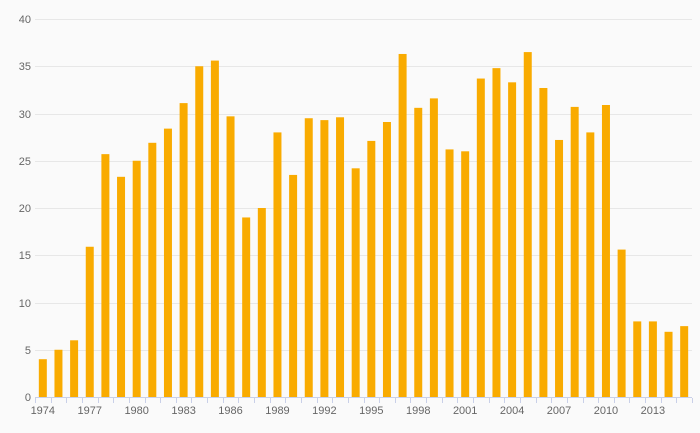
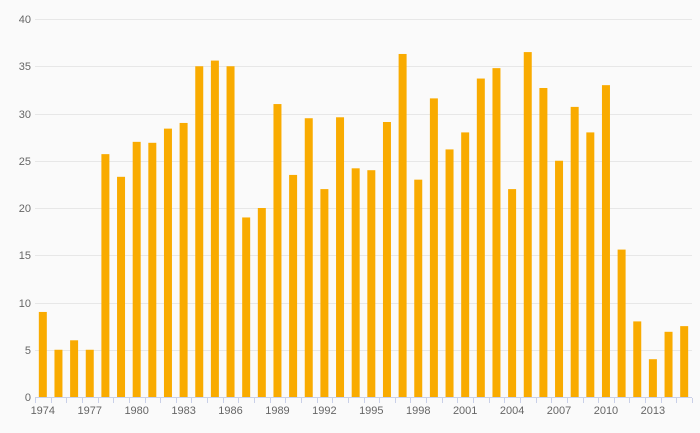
1974: 4 -> 9
1977: 16 -> 5
1980: 25 -> 27
1983: 31 -> 29
1986: 30 -> 35
1989: 28 -> 31
1992: 29 -> 22
1995: 27 -> 24
1998: 31 -> 23
2001: 26 -> 28
2004: 33 -> 22
2007: 27 -> 25
2010: 31 -> 33
2013: 8 -> 4
